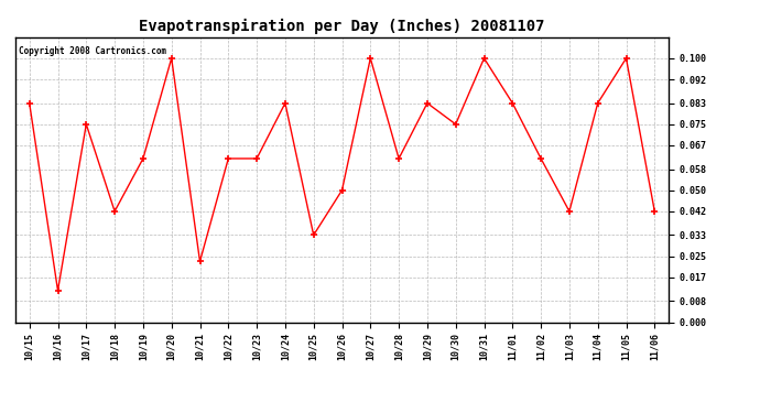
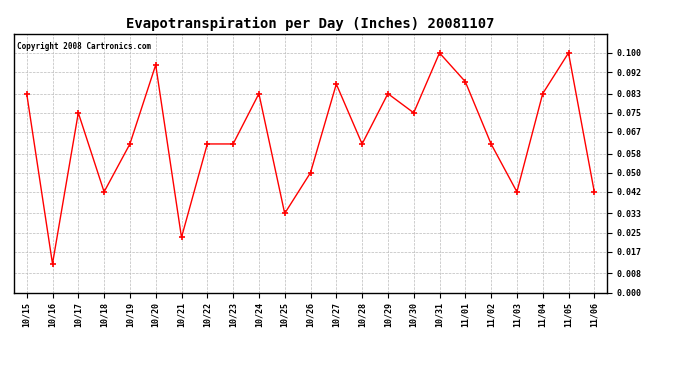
10/20: 0.100 -> 0.095
10/27: 0.100 -> 0.087
11/01: 0.083 -> 0.088
